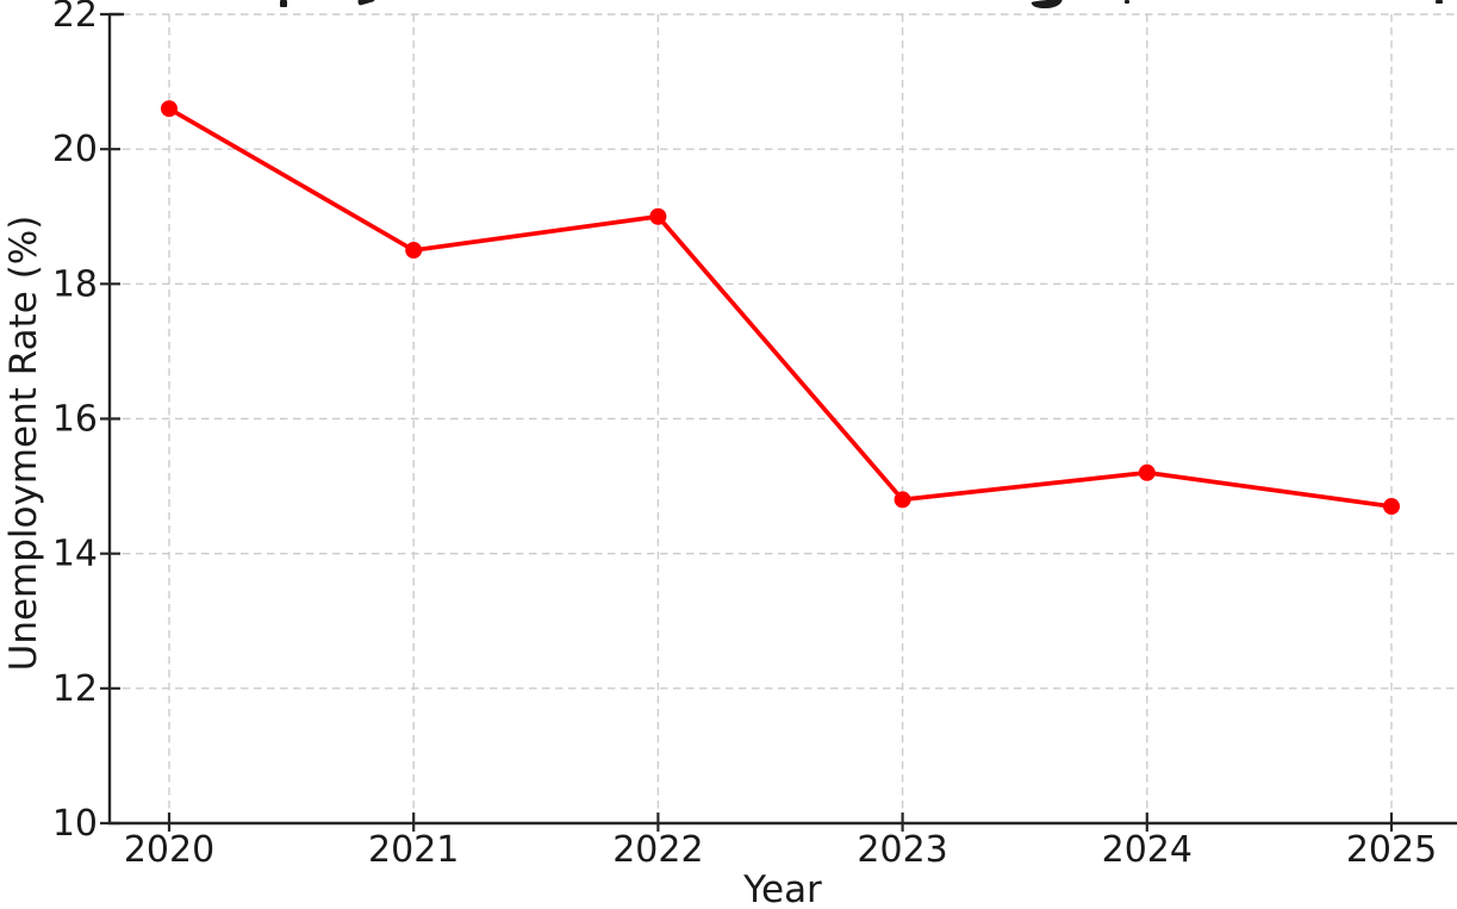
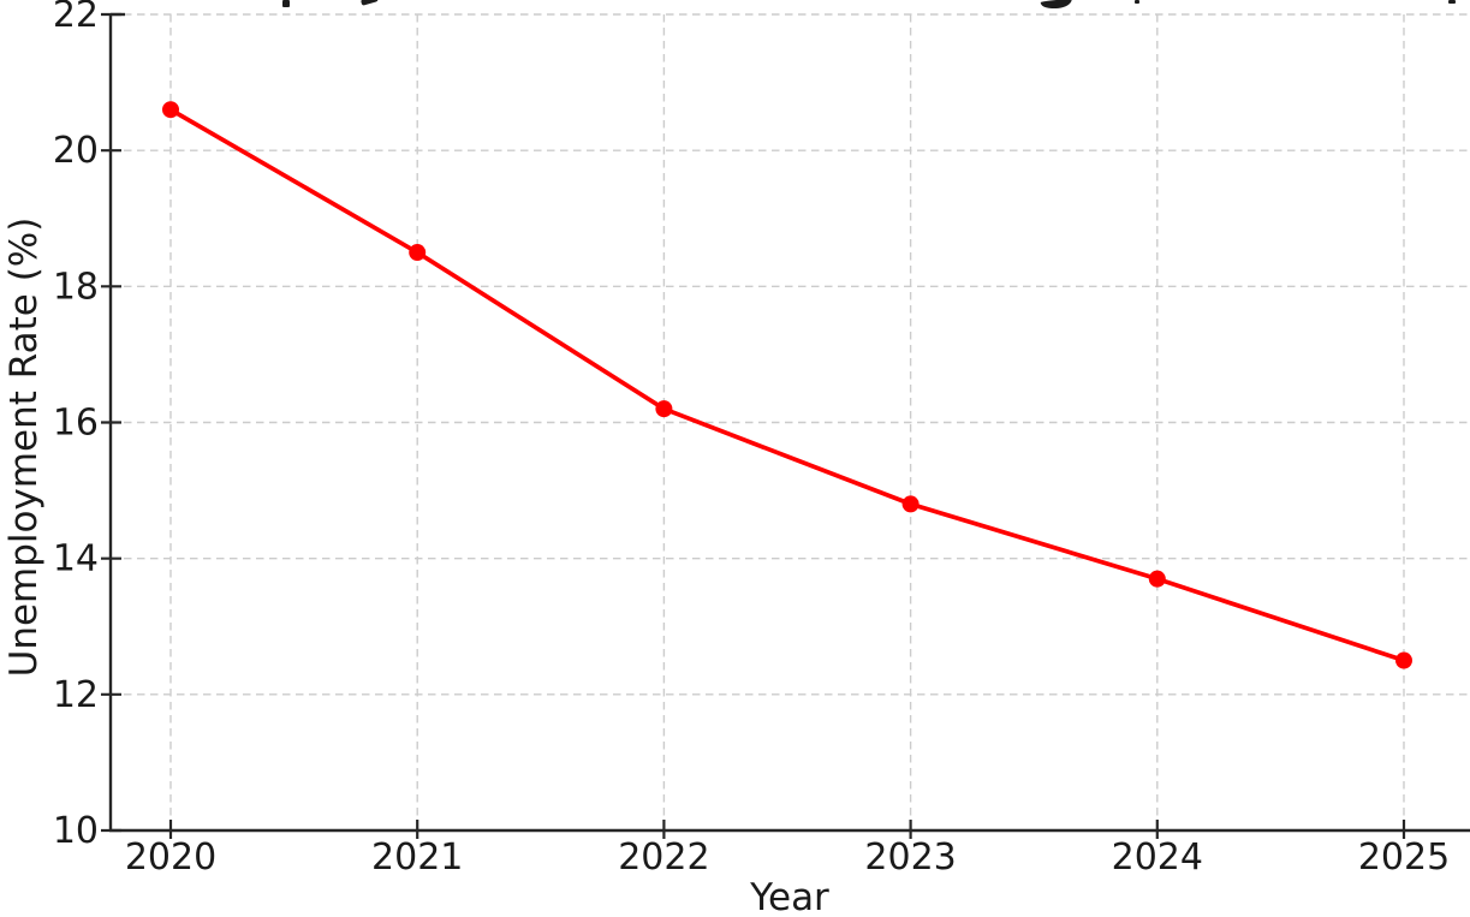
2022: 19.0 -> 16.2
2024: 15.2 -> 13.7
2025: 14.7 -> 12.5
